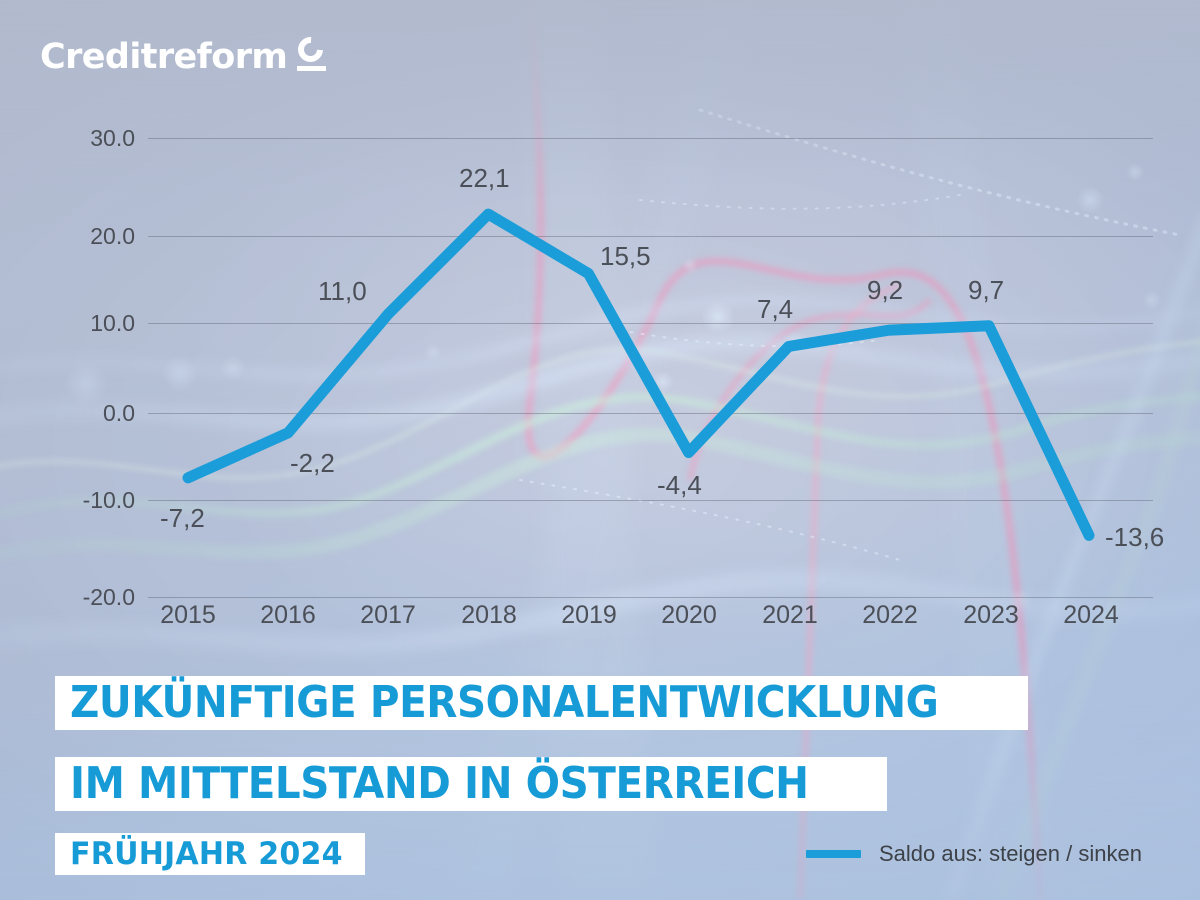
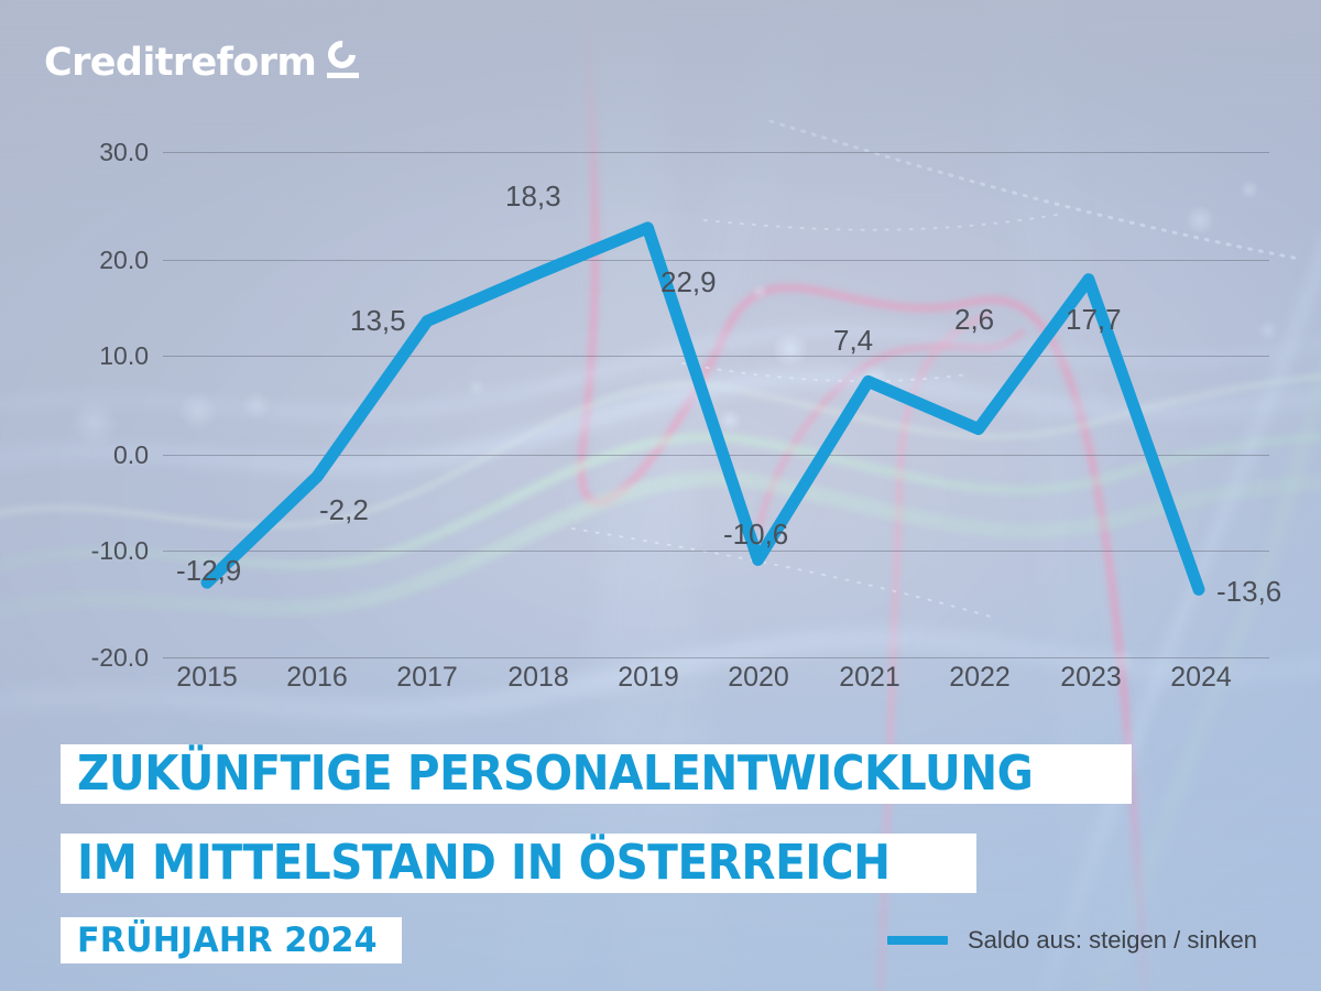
2015: -7,2 -> -12,9
2017: 11,0 -> 13,5
2018: 22,1 -> 18,3
2019: 15,5 -> 22,9
2020: -4,4 -> -10,6
2022: 9,2 -> 2,6
2023: 9,7 -> 17,7
